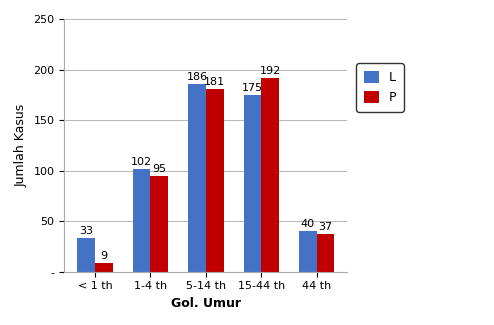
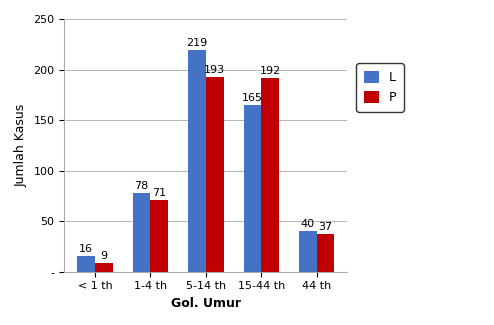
L/< 1 th: 33 -> 16
L/1-4 th: 102 -> 78
P/1-4 th: 95 -> 71
L/5-14 th: 186 -> 219
P/5-14 th: 181 -> 193
L/15-44 th: 175 -> 165
